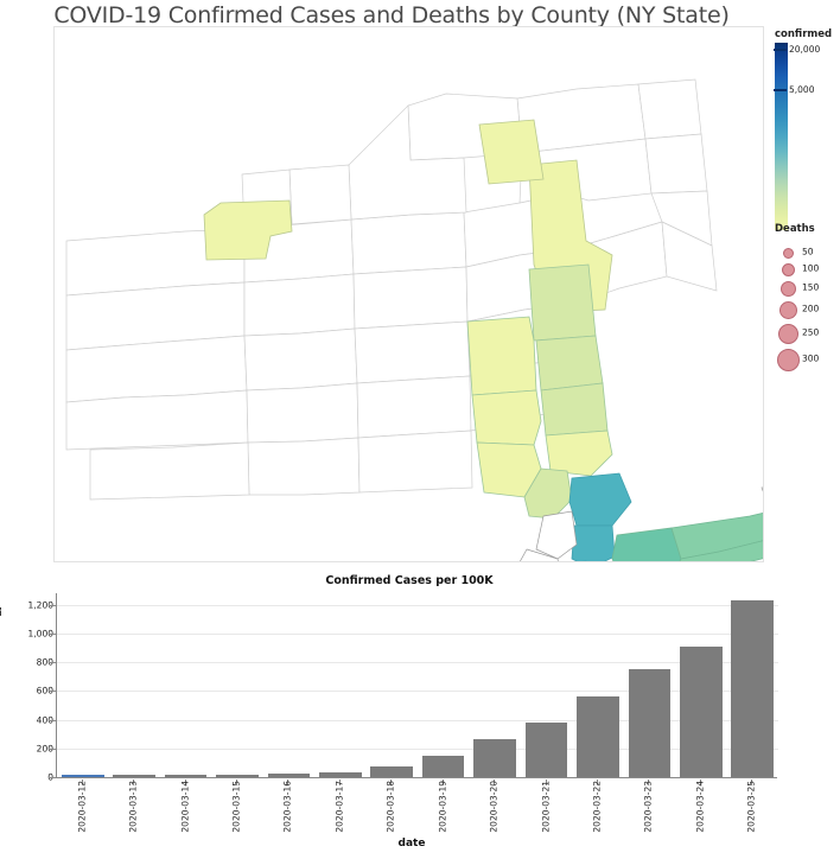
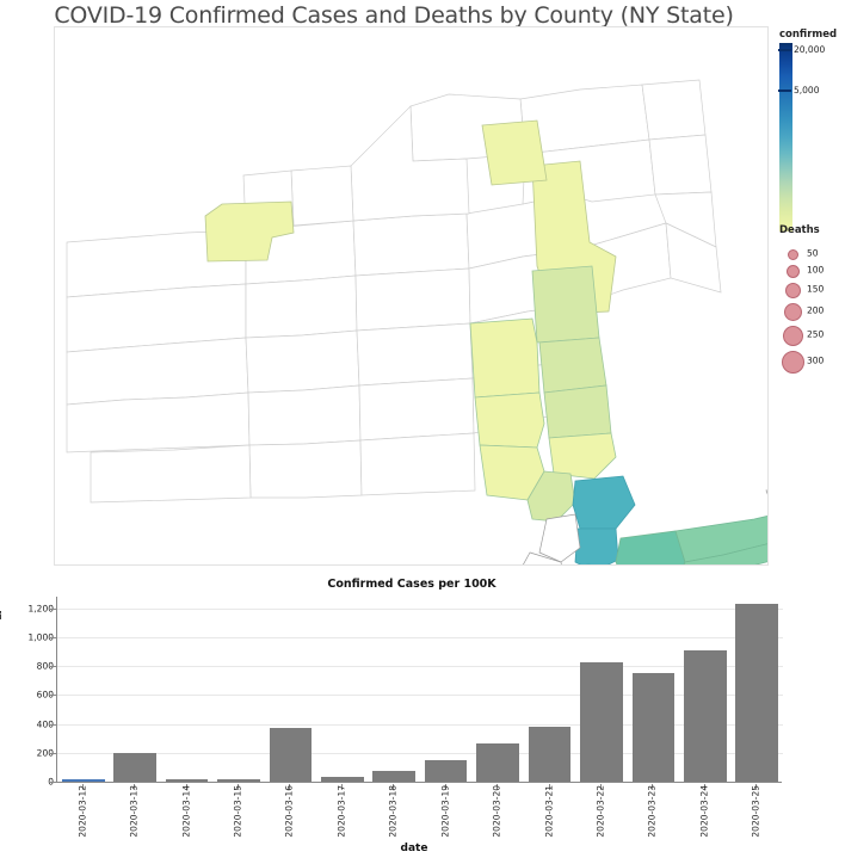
2020-03-13: 10 -> 200
2020-03-16: 20 -> 370
2020-03-22: 560 -> 830
